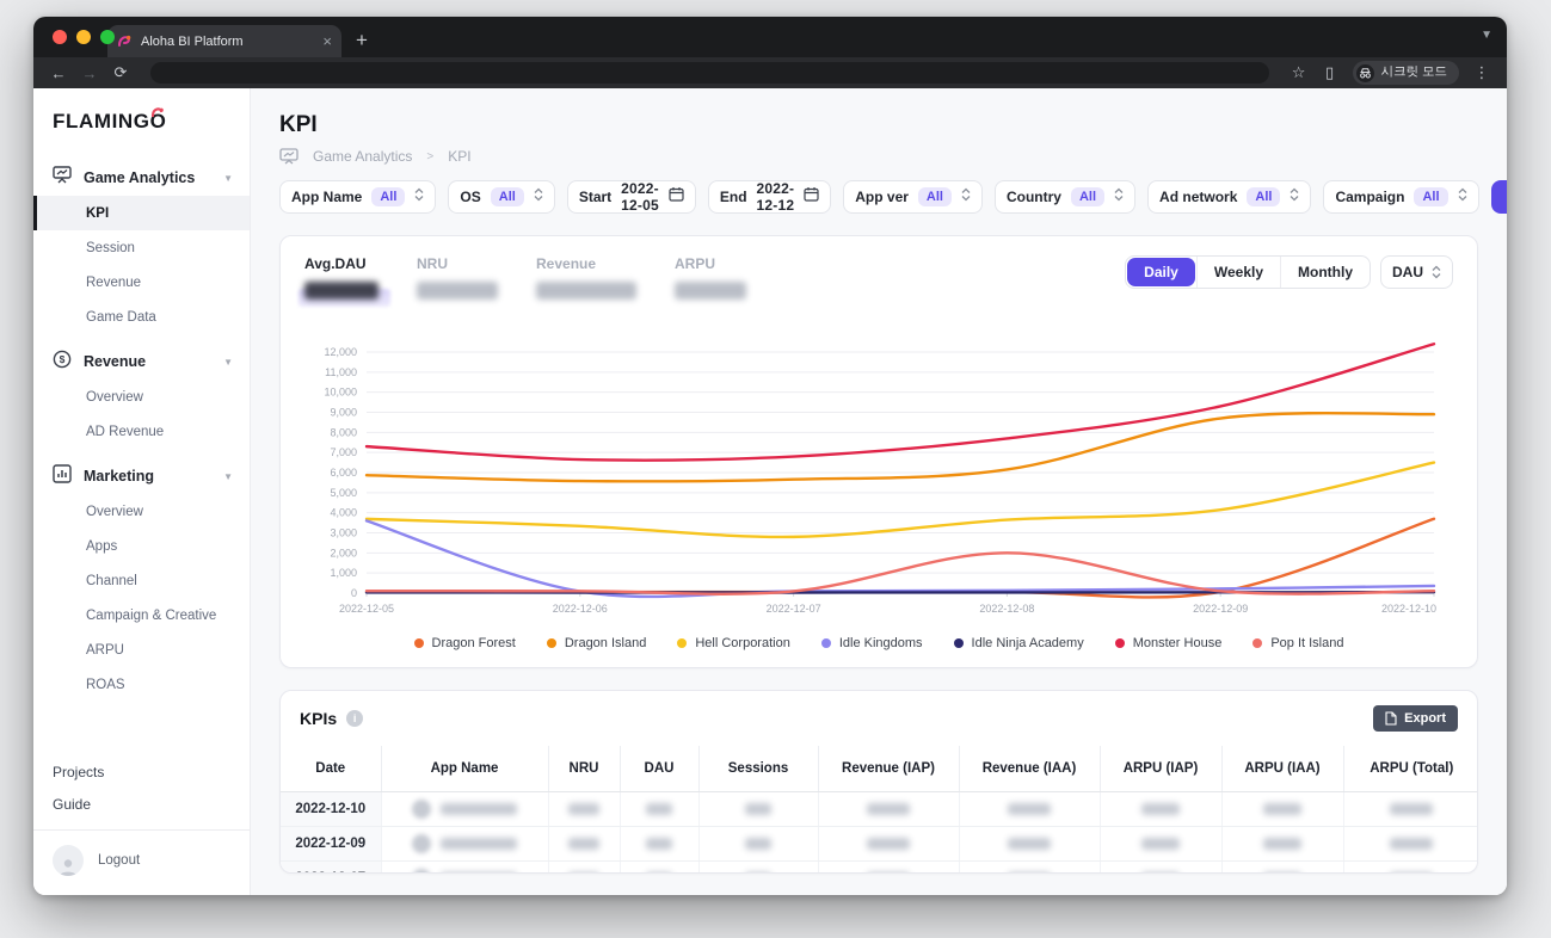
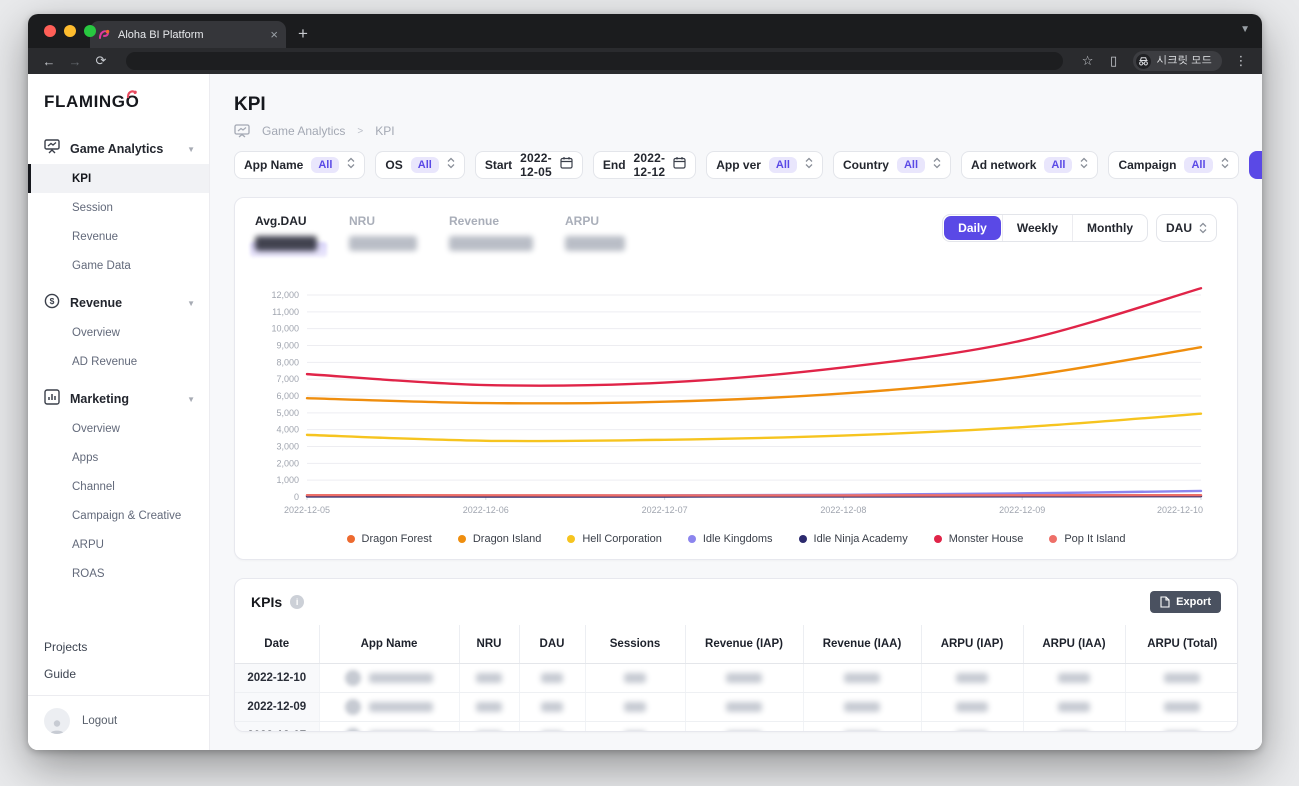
Idle Kingdoms/2022-12-05: 3600 -> 100
Hell Corporation/2022-12-07: 2800 -> 3400
Pop It Island/2022-12-08: 2000 -> 100
Dragon Island/2022-12-09: 8700 -> 7200
Dragon Forest/2022-12-10: 3700 -> 100
Hell Corporation/2022-12-10: 6500 -> 5000
